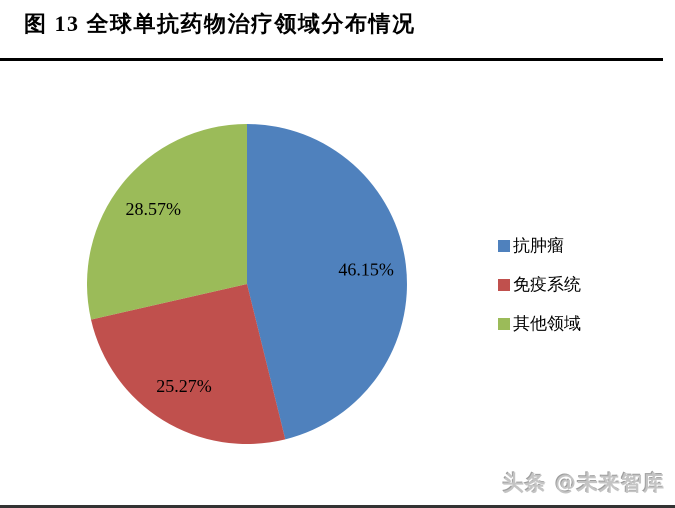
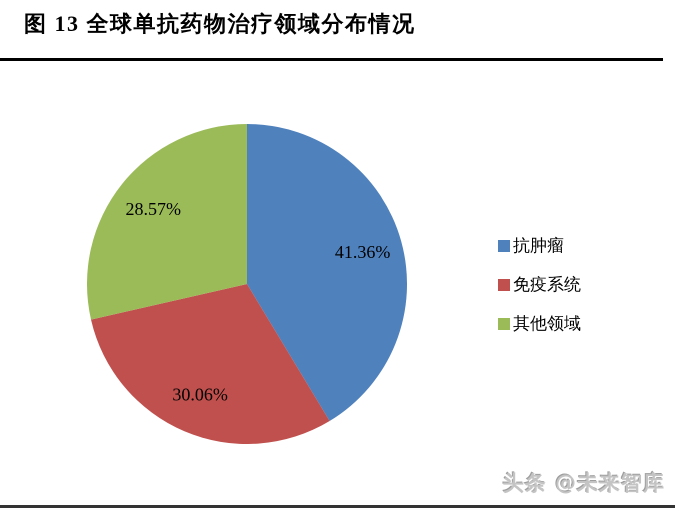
抗肿瘤: 46.15% -> 41.36%
免疫系统: 25.27% -> 30.06%
